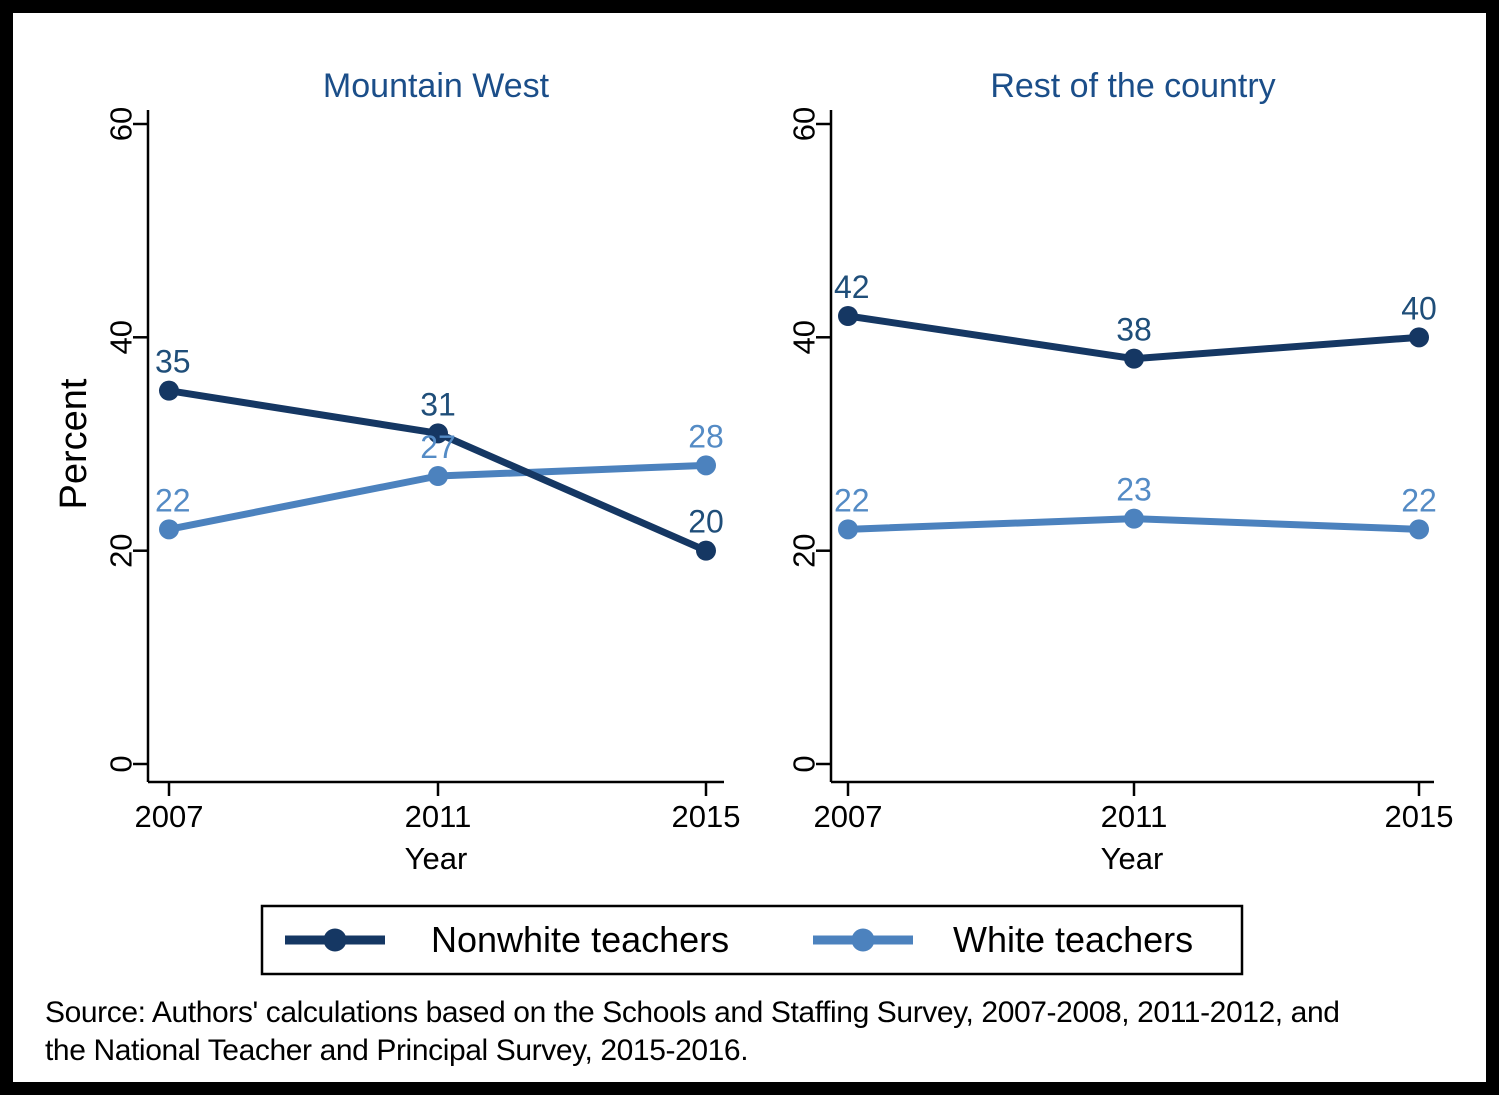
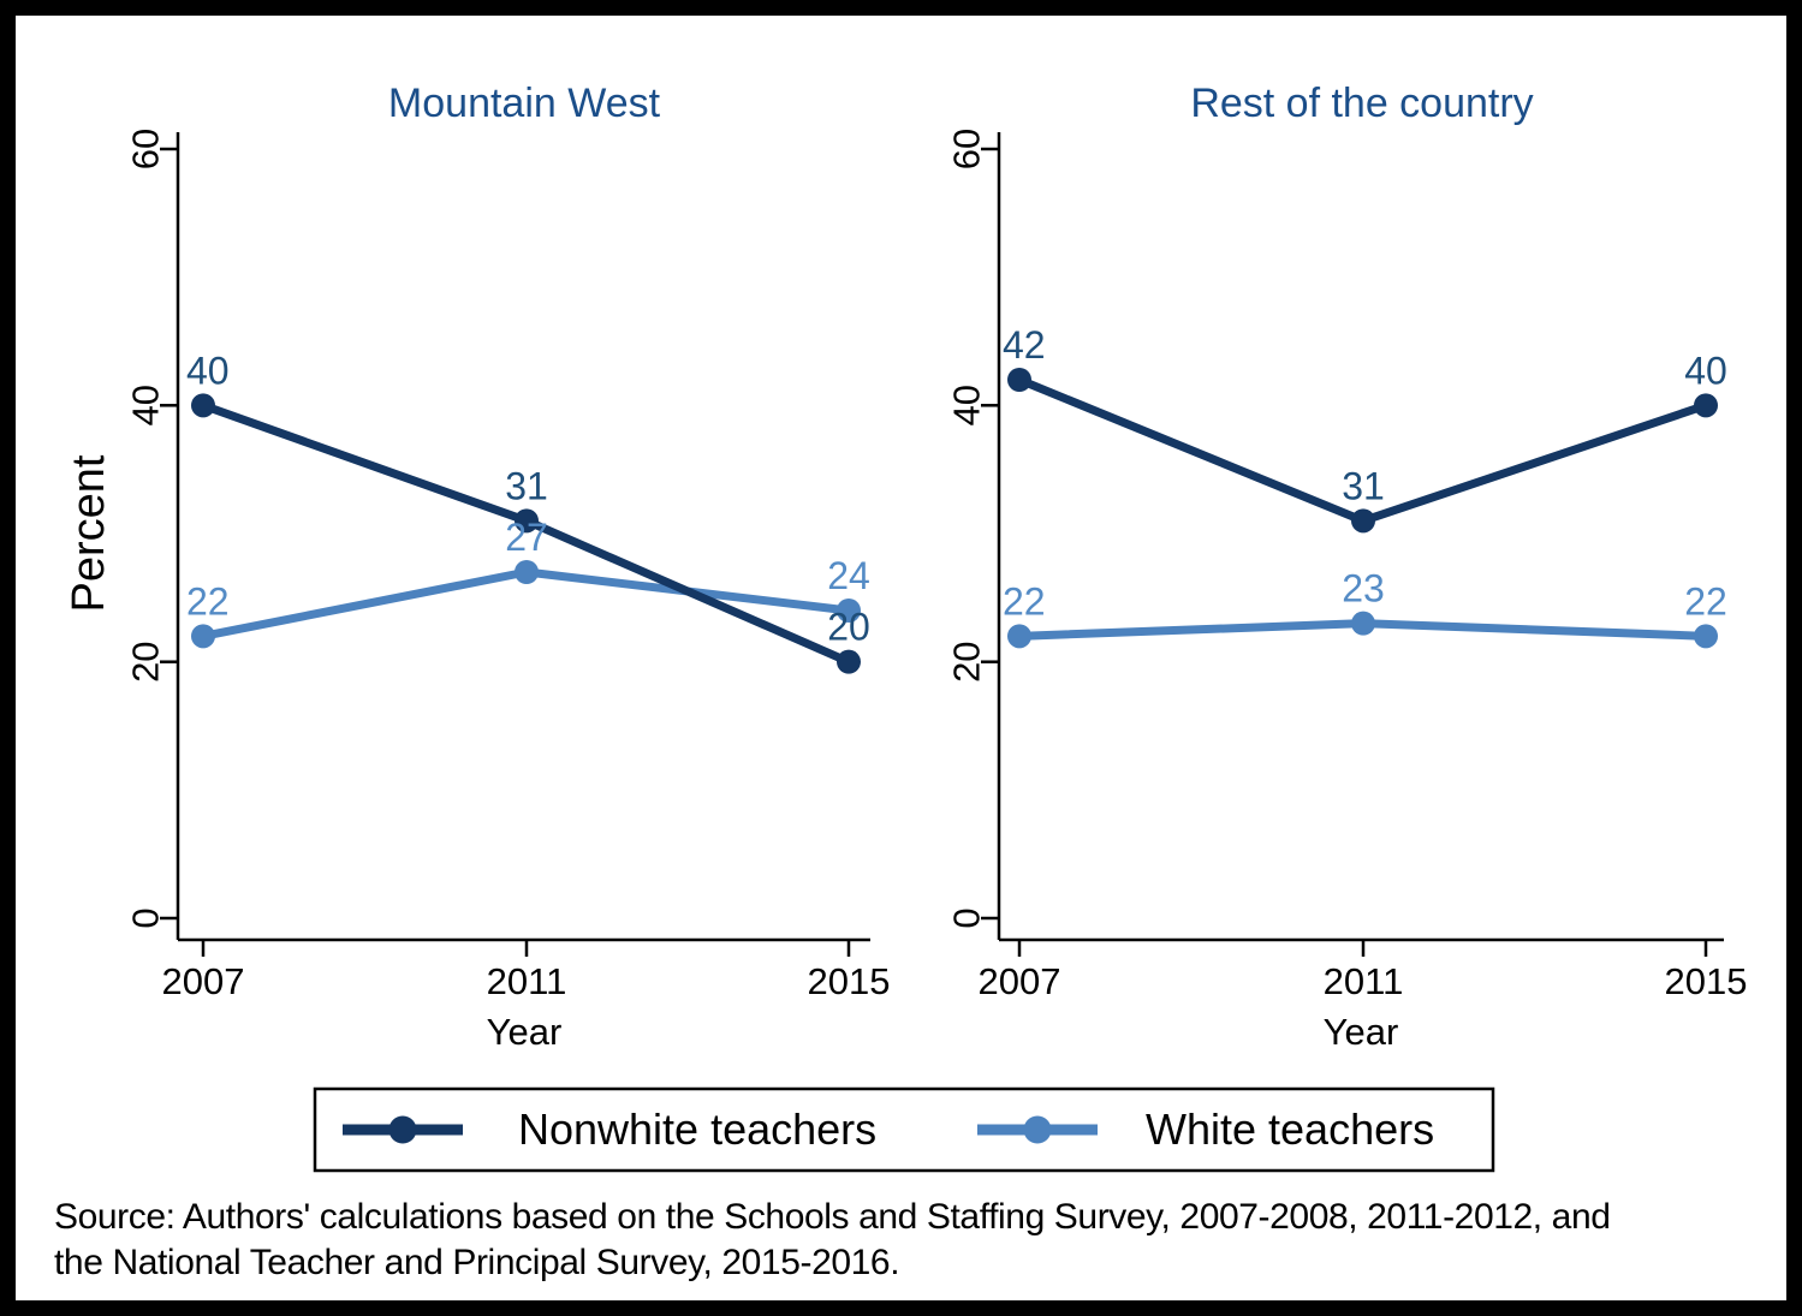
Mountain West/Nonwhite teachers/2007: 35 -> 40
Mountain West/White teachers/2015: 28 -> 24
Rest of the country/Nonwhite teachers/2011: 38 -> 31
